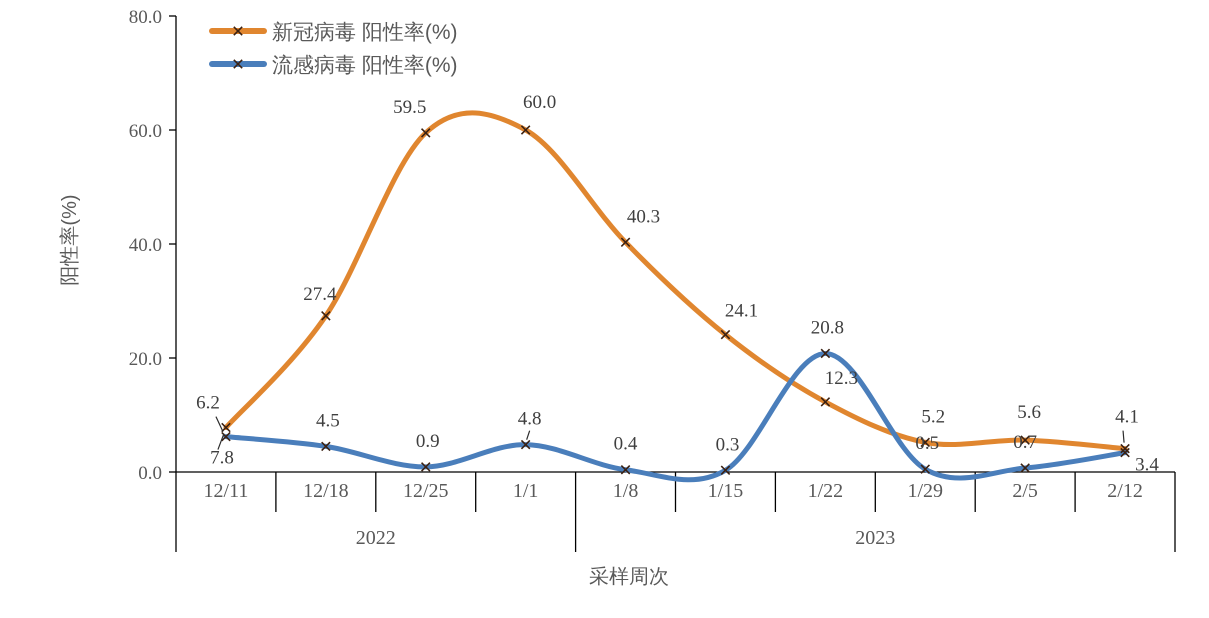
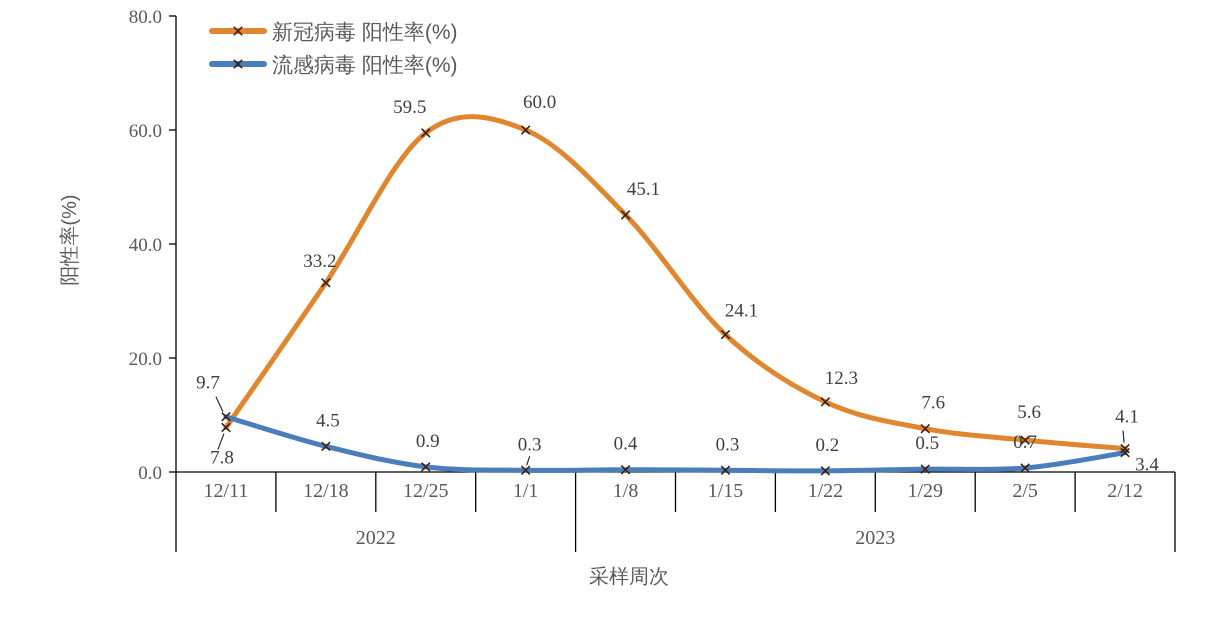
流感病毒 阳性率(%)/12/11: 6.2 -> 9.7
新冠病毒 阳性率(%)/12/18: 27.4 -> 33.2
流感病毒 阳性率(%)/1/1: 4.8 -> 0.3
新冠病毒 阳性率(%)/1/8: 40.3 -> 45.1
流感病毒 阳性率(%)/1/22: 20.8 -> 0.2
新冠病毒 阳性率(%)/1/29: 5.2 -> 7.6
